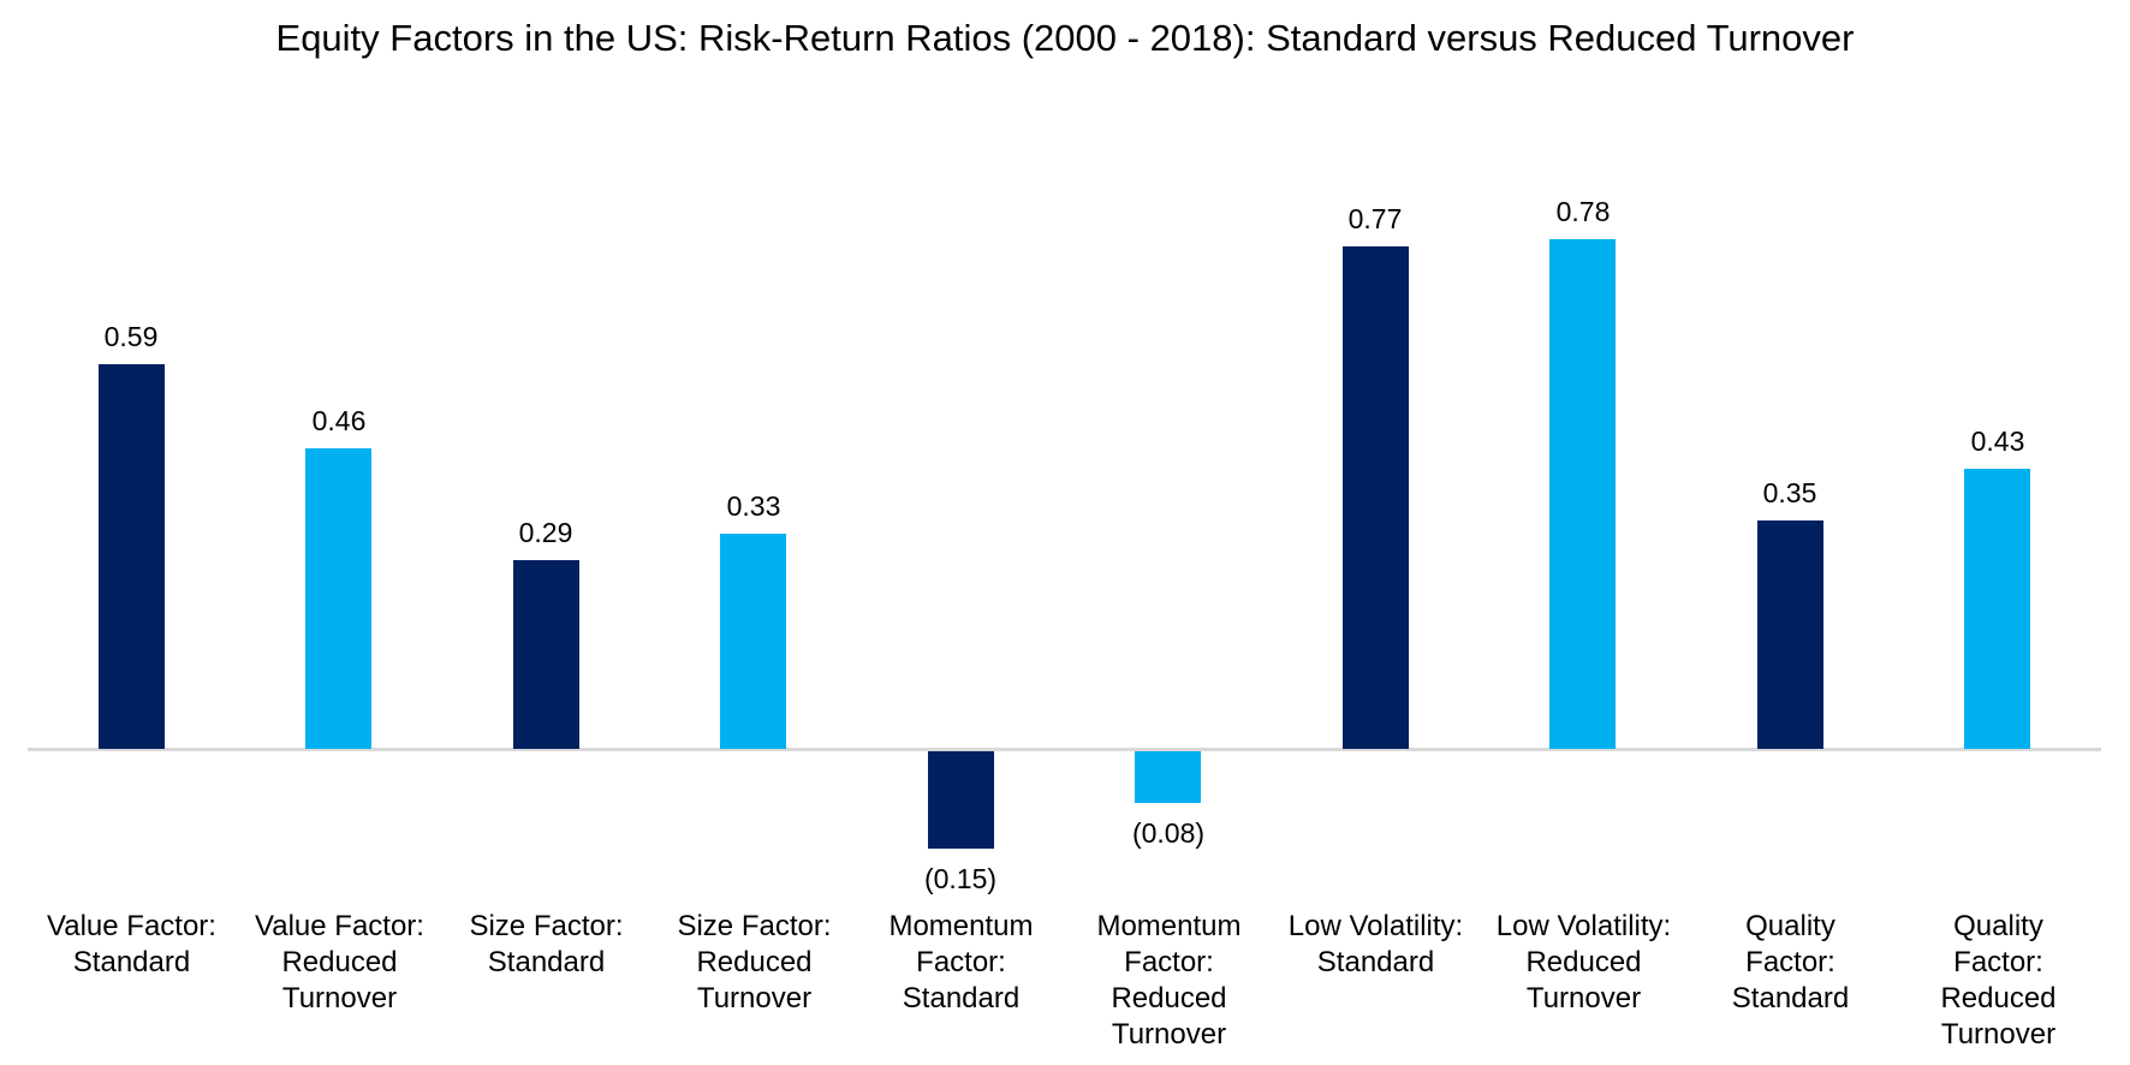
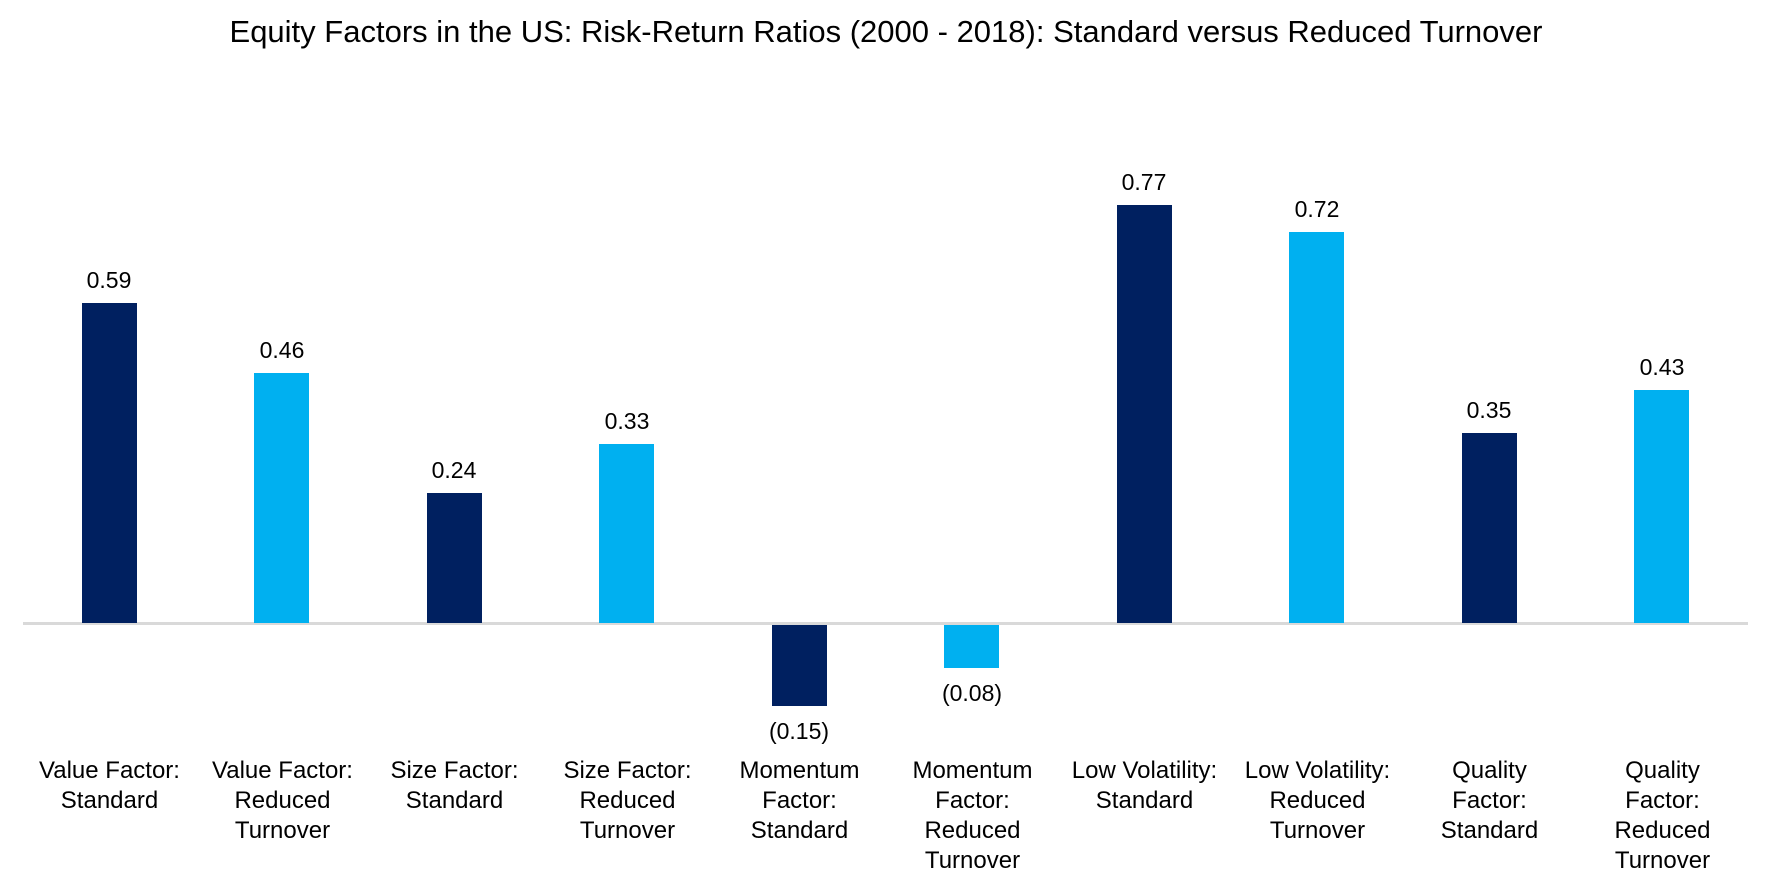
Size Factor: Standard: 0.29 -> 0.24
Low Volatility: Reduced Turnover: 0.78 -> 0.72
